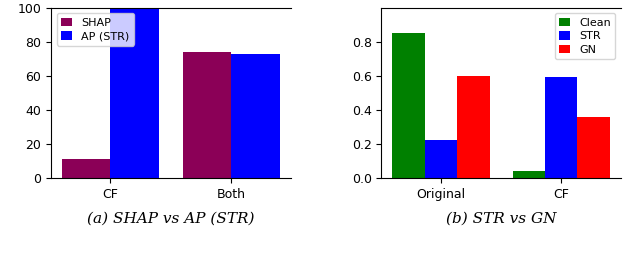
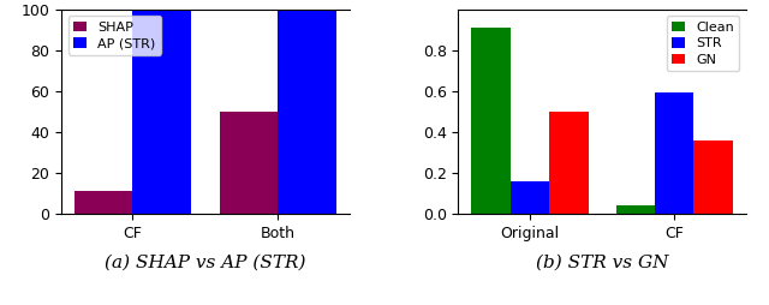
SHAP/Both: 74 -> 50
AP (STR)/Both: 73 -> 99
Clean/Original: 0.85 -> 0.91
STR/Original: 0.22 -> 0.16
GN/Original: 0.60 -> 0.50
